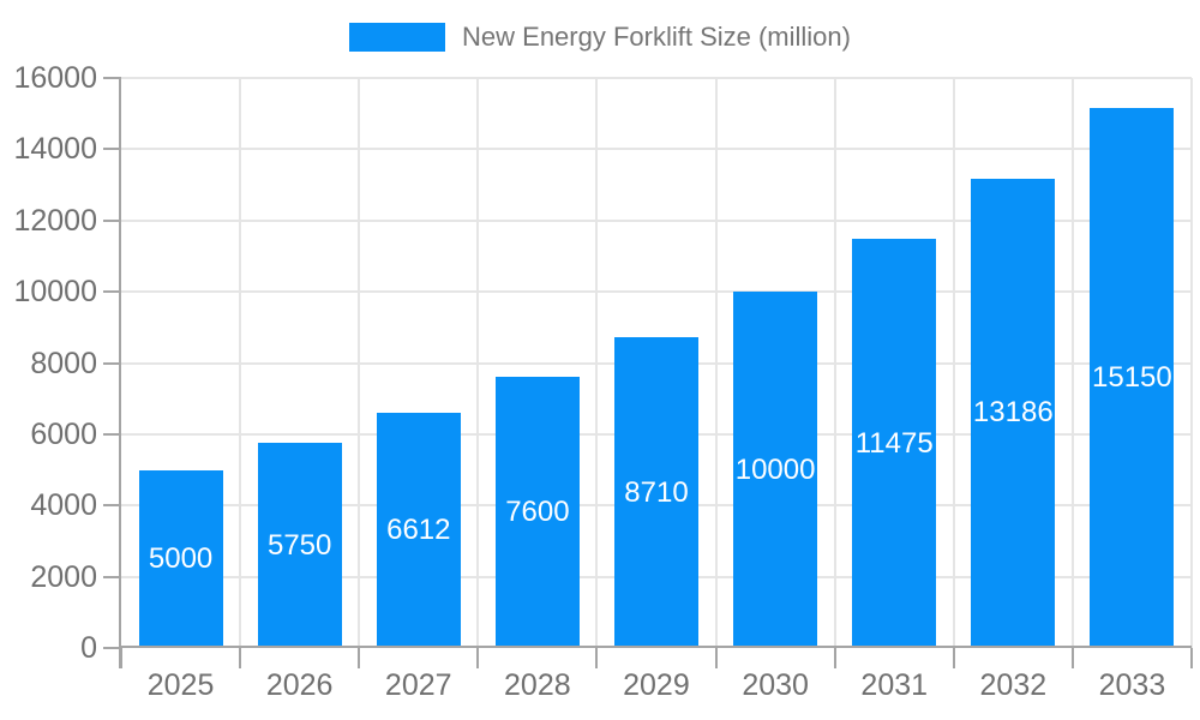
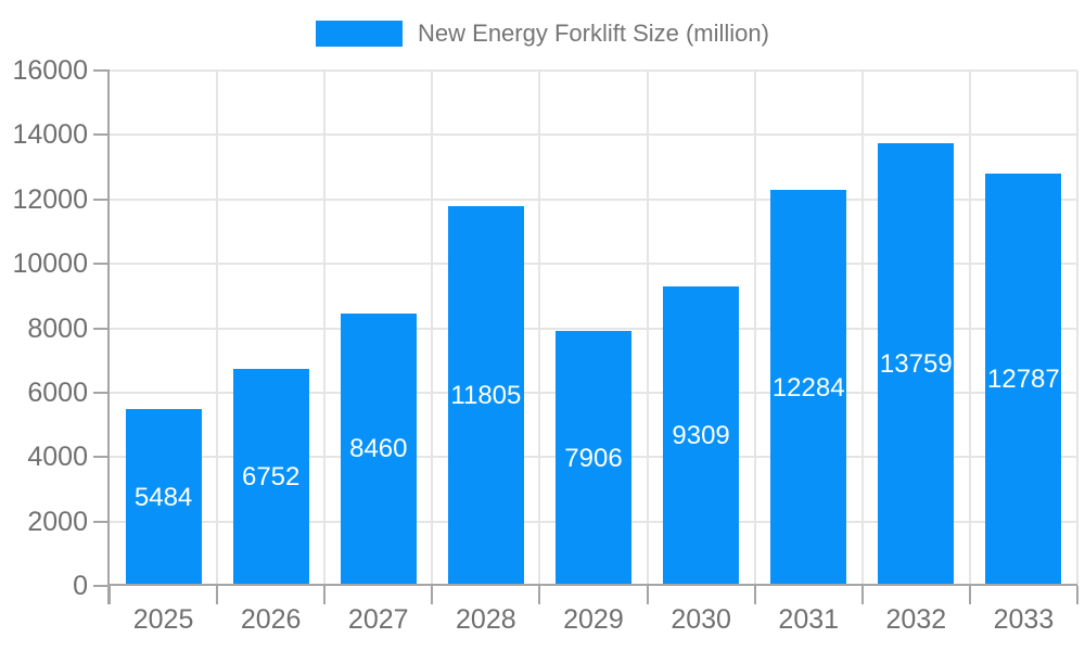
2025: 5000 -> 5484
2026: 5750 -> 6752
2027: 6612 -> 8460
2028: 7600 -> 11805
2029: 8710 -> 7906
2030: 10000 -> 9309
2031: 11475 -> 12284
2032: 13186 -> 13759
2033: 15150 -> 12787
